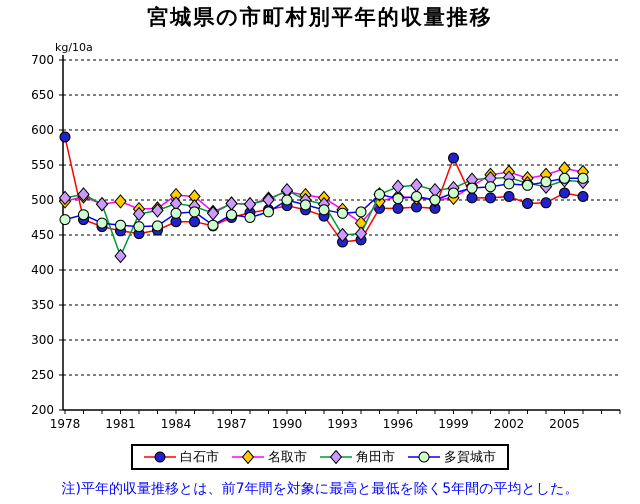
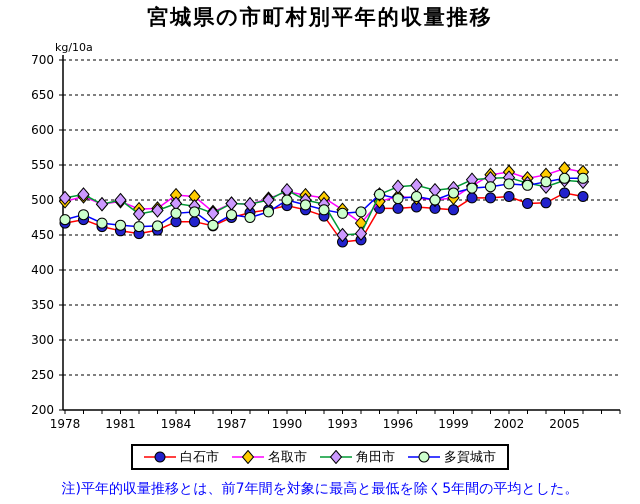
白石市/1978: 590 -> 470
角田市/1981: 420 -> 500
白石市/1999: 560 -> 490
